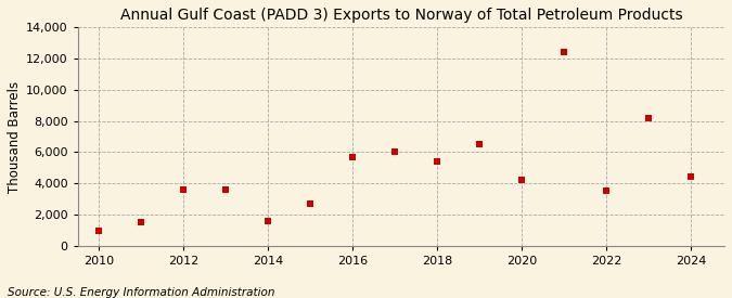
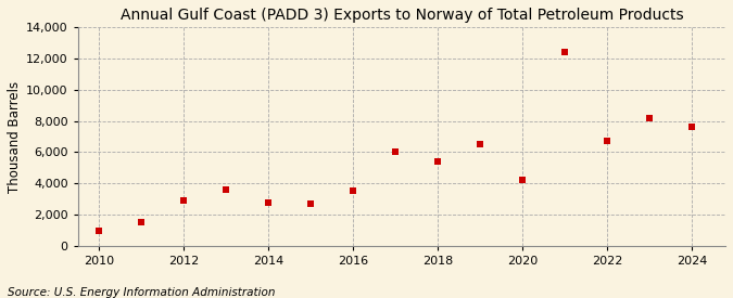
2012: 3,600 -> 2,900
2014: 1,600 -> 2,800
2016: 5,700 -> 3,500
2022: 3,500 -> 6,700
2024: 4,400 -> 7,600
